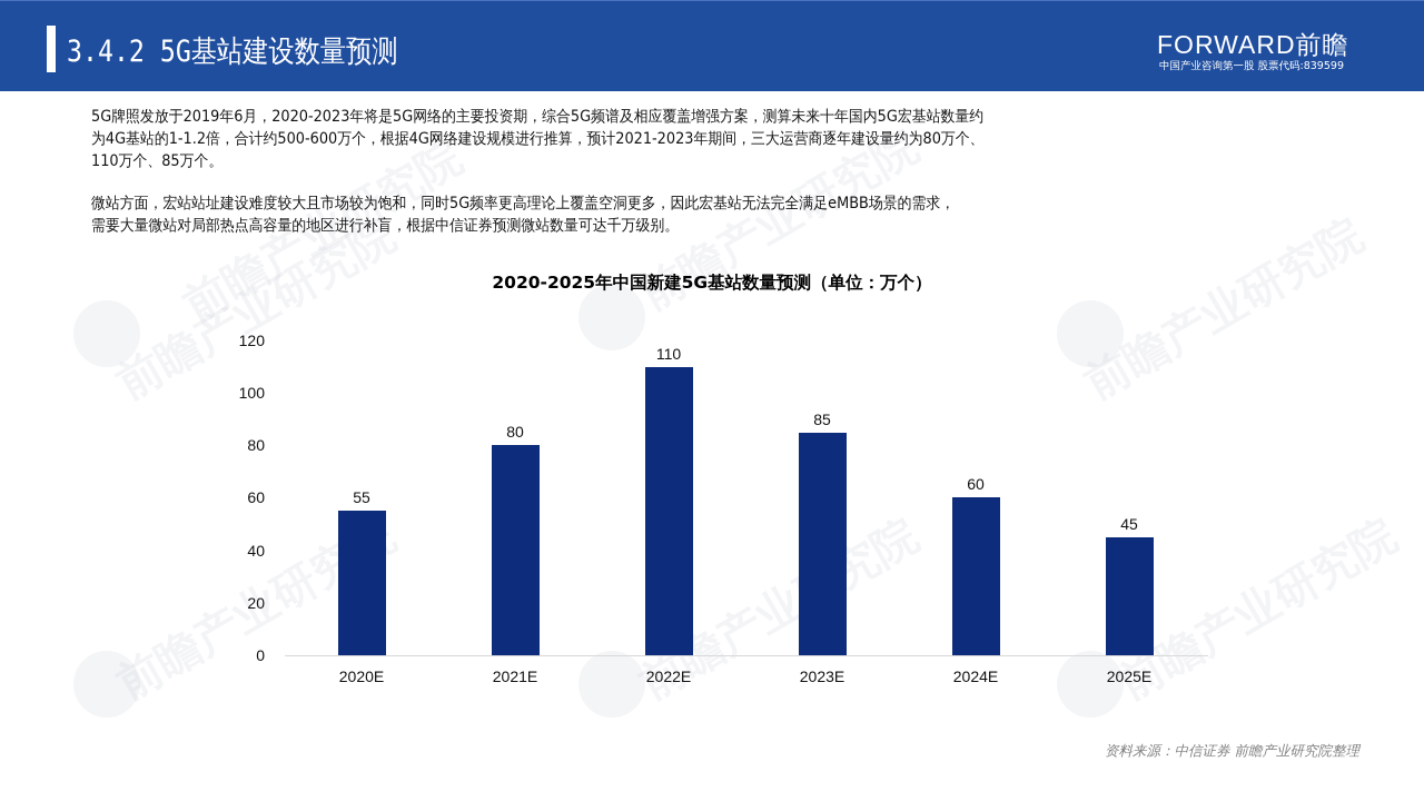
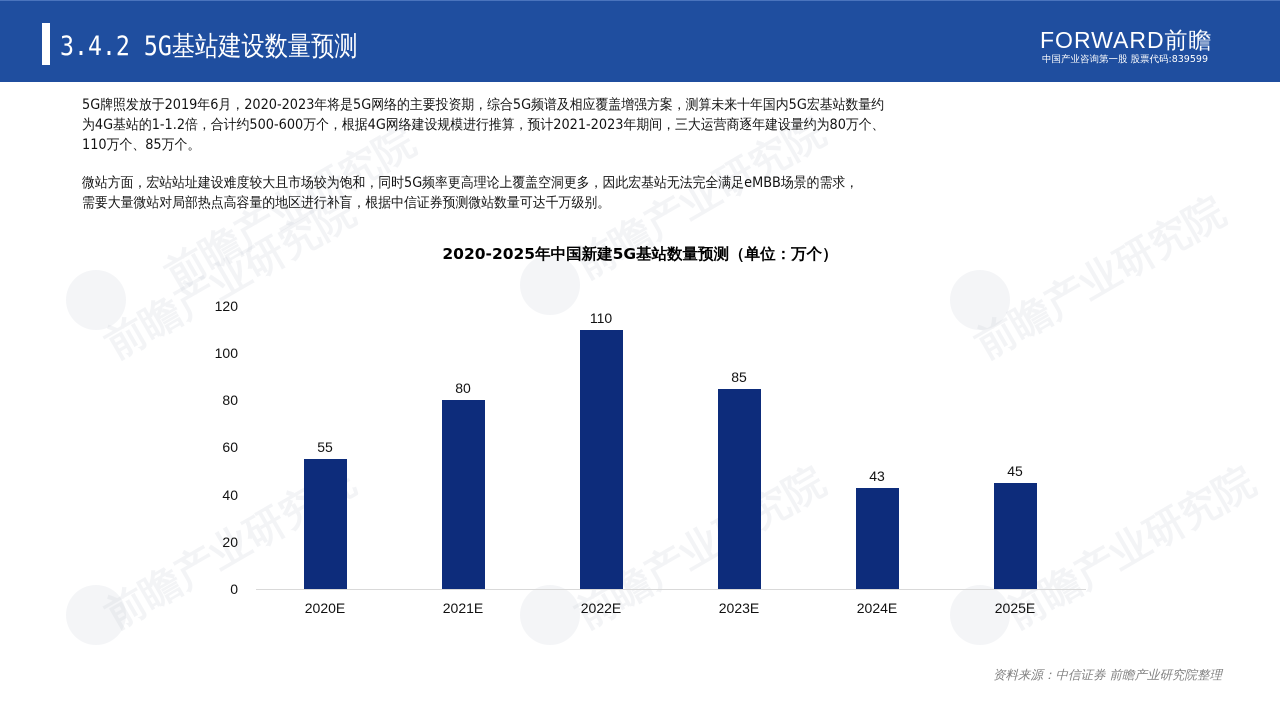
2024E: 60 -> 43
